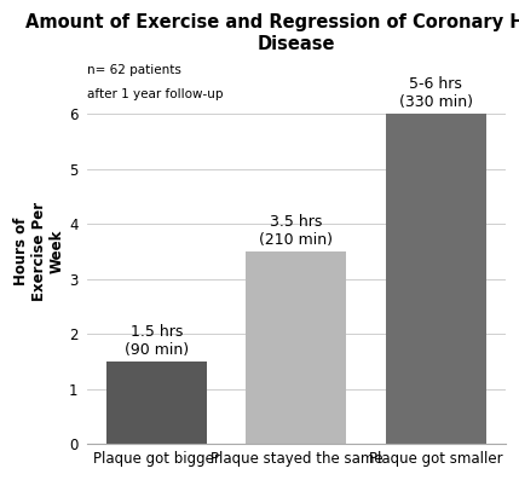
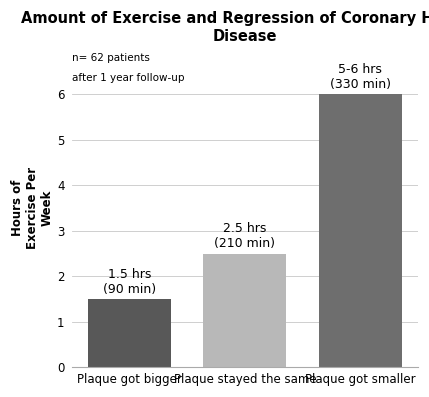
Plaque stayed the same: 3.5 -> 2.5
